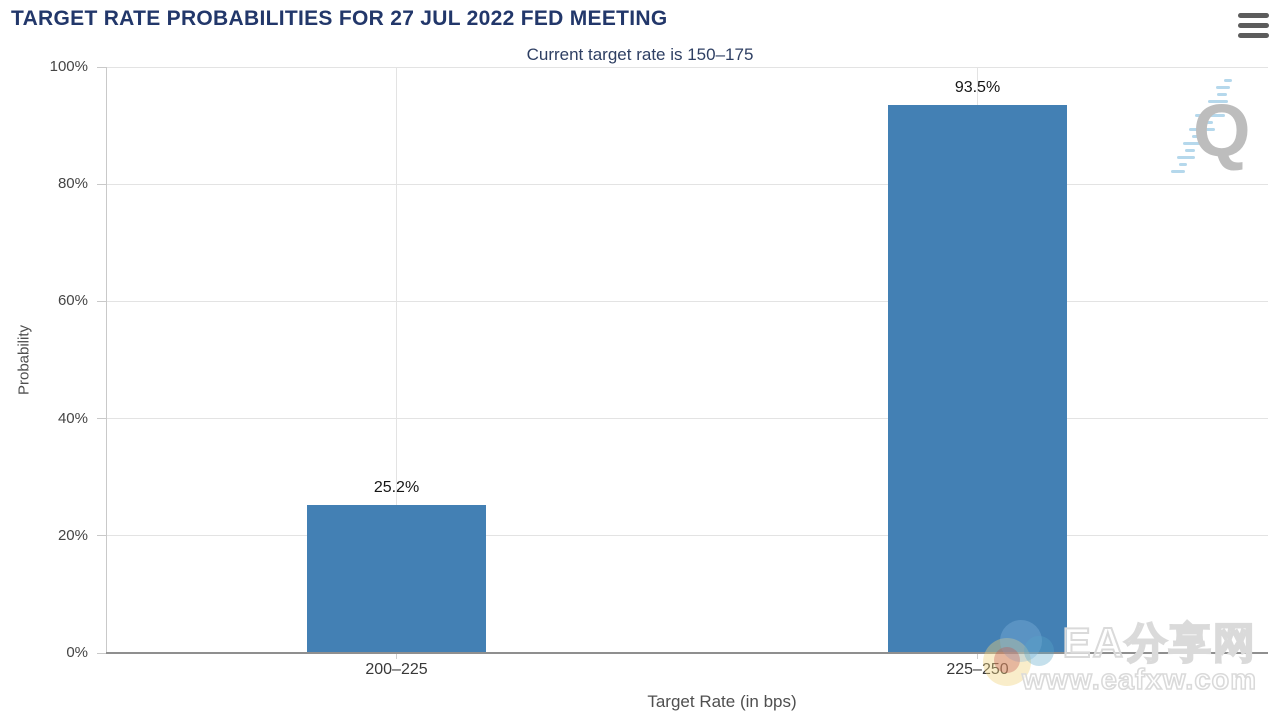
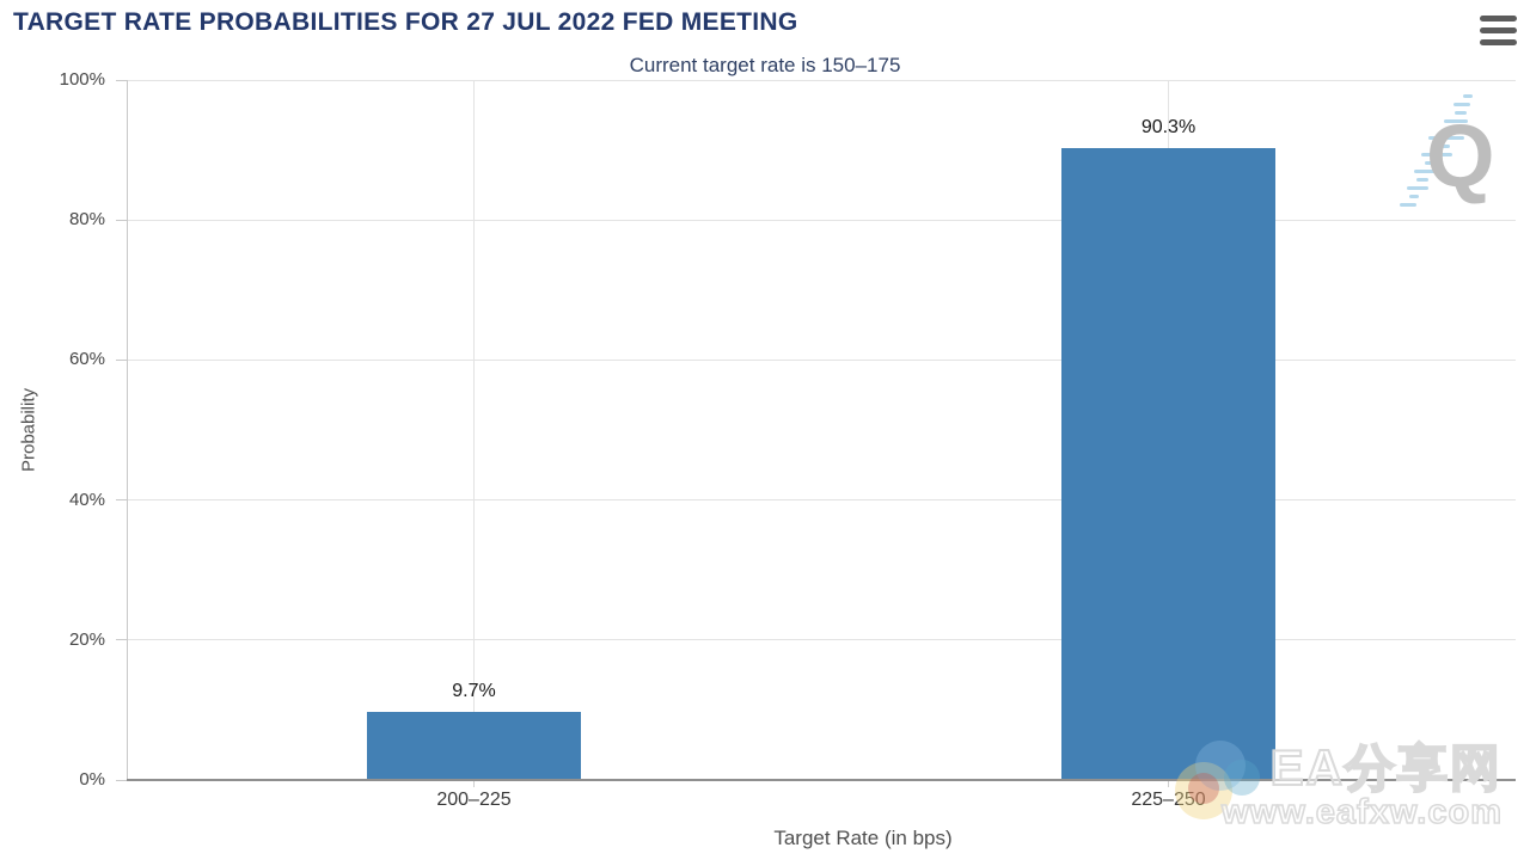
200–225: 25.2% -> 9.7%
225–250: 93.5% -> 90.3%
